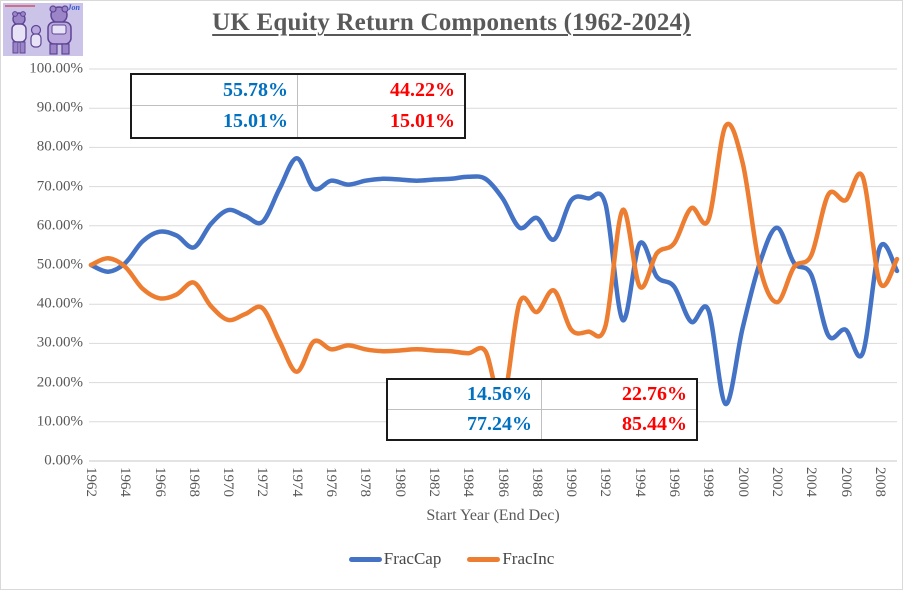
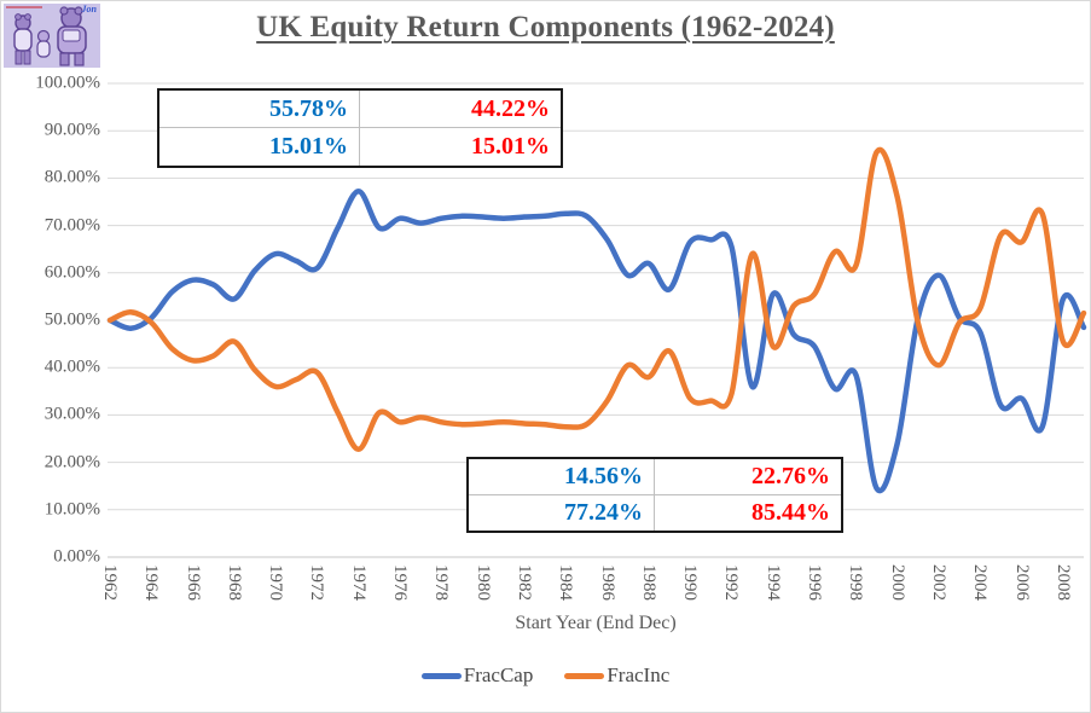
FracInc/1986: 15% -> 33%
FracCap/2000: 34% -> 24%
